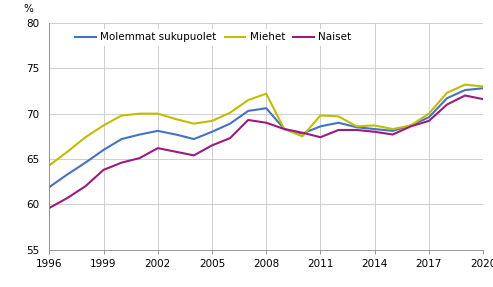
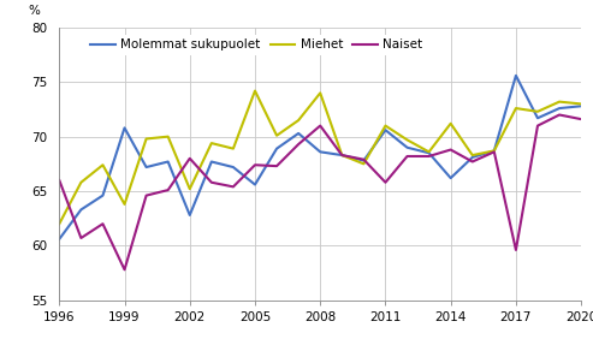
Molemmat sukupuolet/1996: 61.9 -> 60.6
Miehet/1996: 64.3 -> 62.0
Naiset/1996: 59.6 -> 66.0
Molemmat sukupuolet/1999: 66.0 -> 70.8
Miehet/1999: 68.7 -> 63.8
Naiset/1999: 63.8 -> 57.8
Molemmat sukupuolet/2002: 68.1 -> 62.8
Miehet/2002: 70.0 -> 65.2
Naiset/2002: 66.2 -> 68.0
Molemmat sukupuolet/2005: 68.0 -> 65.6
Miehet/2005: 69.2 -> 74.2
Naiset/2005: 66.5 -> 67.4
Molemmat sukupuolet/2008: 70.6 -> 68.6
Miehet/2008: 72.2 -> 74.0
Naiset/2008: 69.0 -> 71.0
Molemmat sukupuolet/2011: 68.6 -> 70.6
Miehet/2011: 69.8 -> 71.0
Naiset/2011: 67.4 -> 65.8
Molemmat sukupuolet/2014: 68.3 -> 66.2
Miehet/2014: 68.7 -> 71.2
Naiset/2014: 68.0 -> 68.8
Molemmat sukupuolet/2017: 69.6 -> 75.6
Miehet/2017: 70.0 -> 72.6
Naiset/2017: 69.2 -> 59.6
